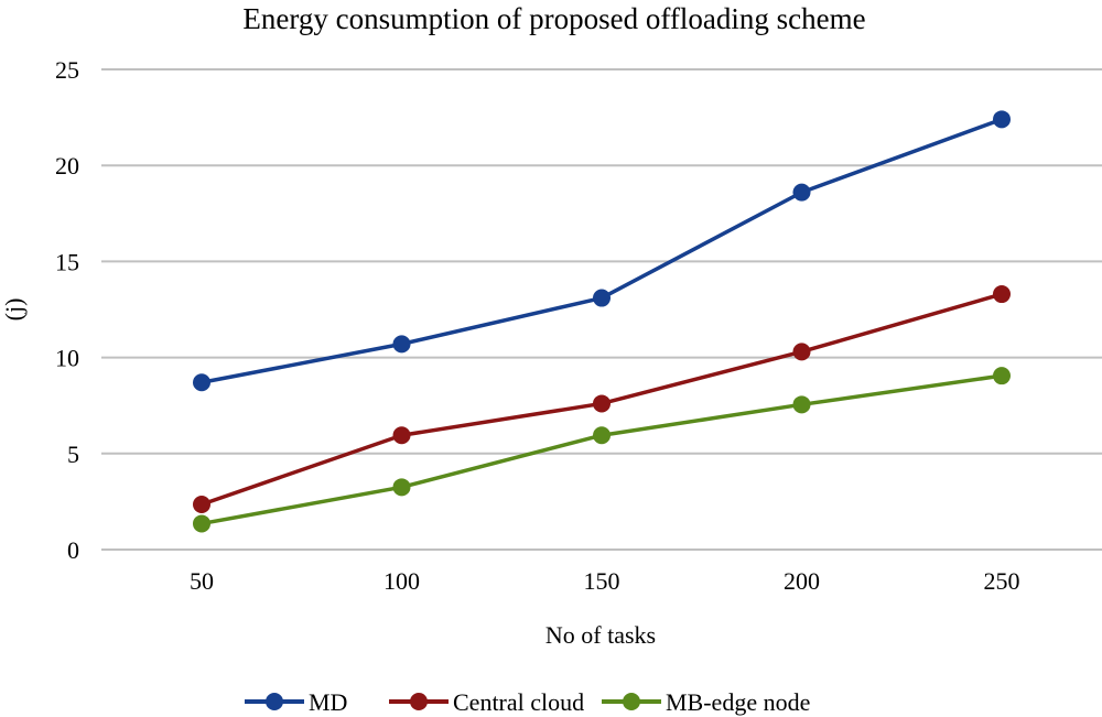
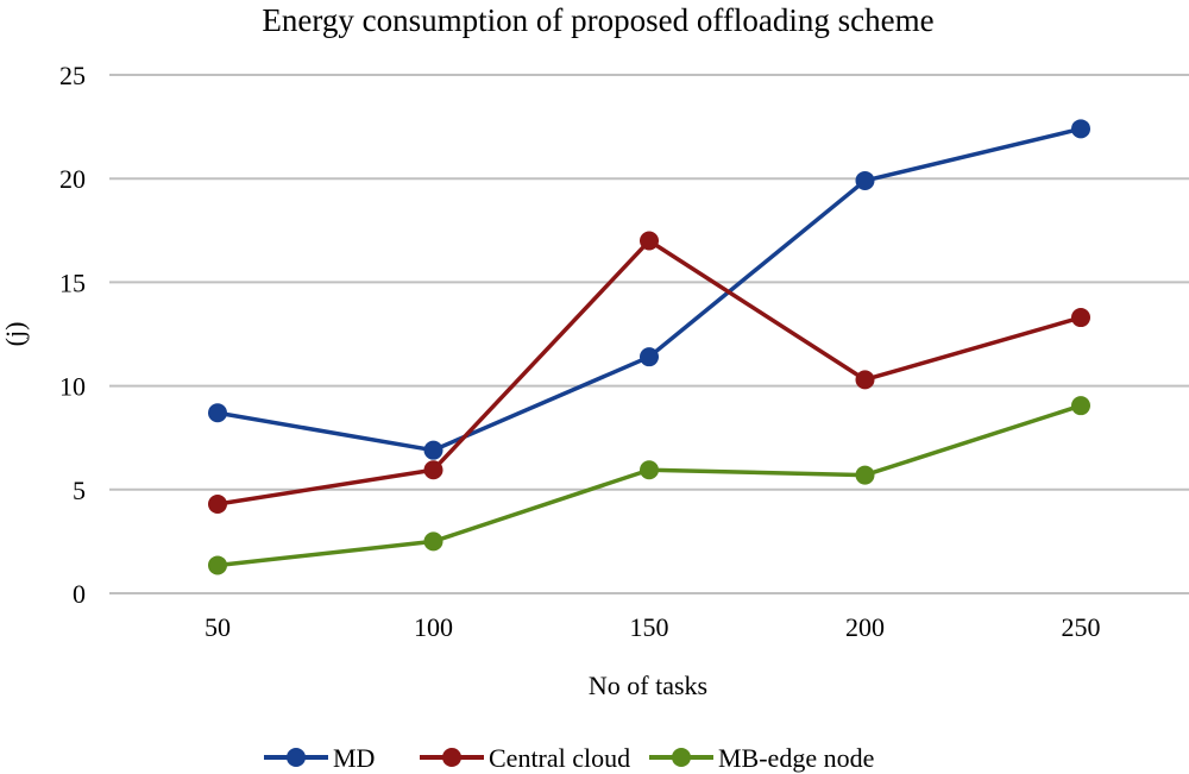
Central cloud/50: 2.4 -> 4.3
MD/100: 10.7 -> 6.9
MB-edge node/100: 3.2 -> 2.5
MD/150: 13.1 -> 11.4
Central cloud/150: 7.6 -> 17.0
MD/200: 18.6 -> 19.9
MB-edge node/200: 7.5 -> 5.7
